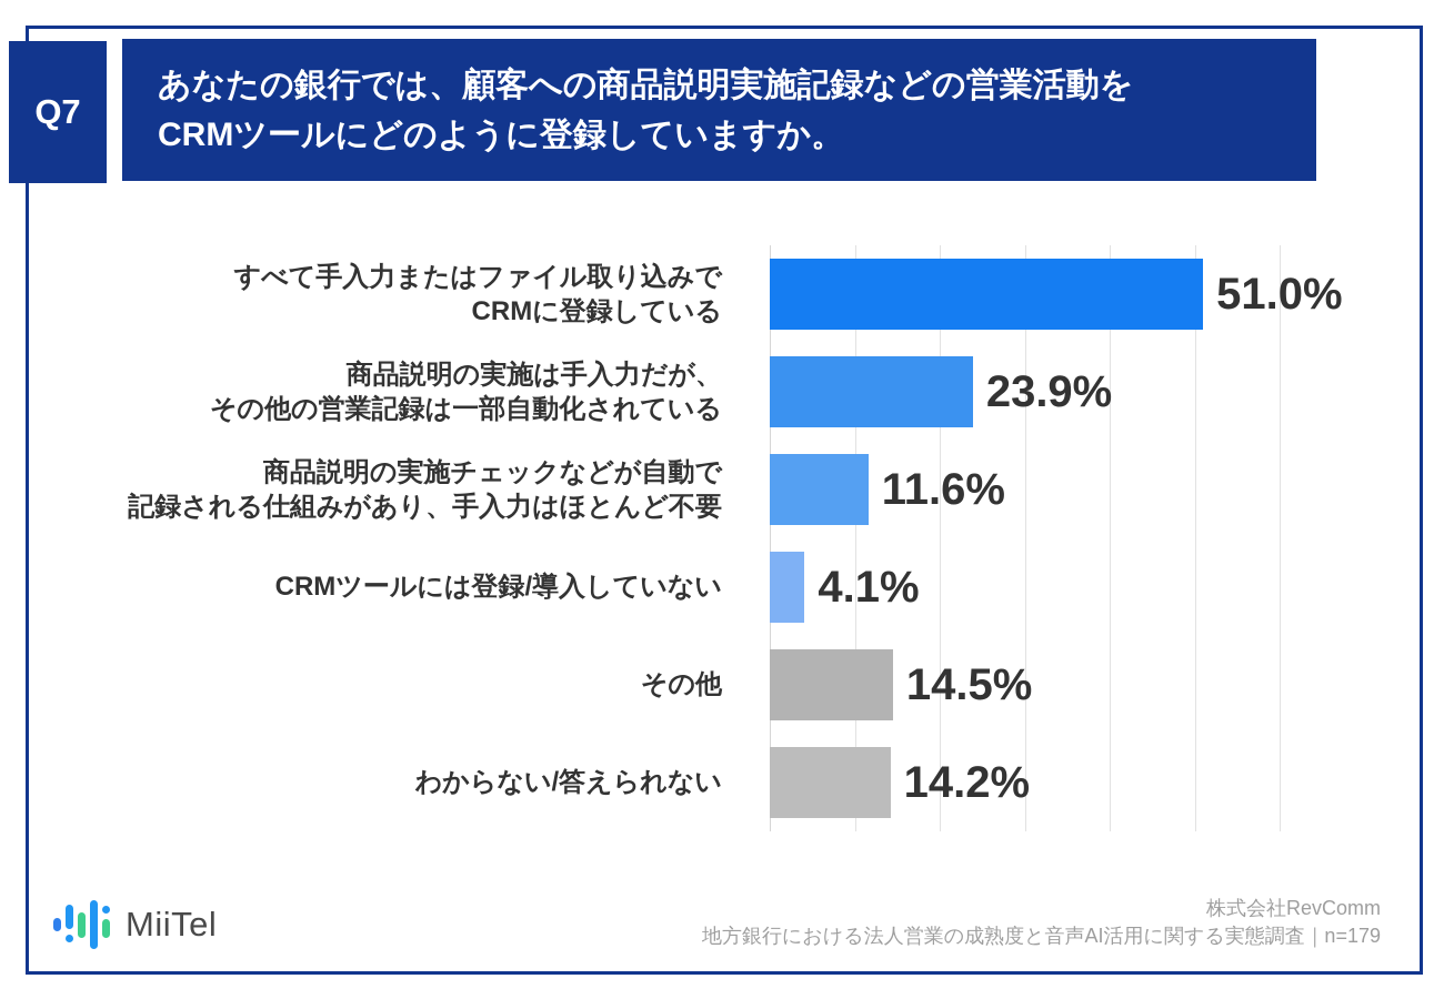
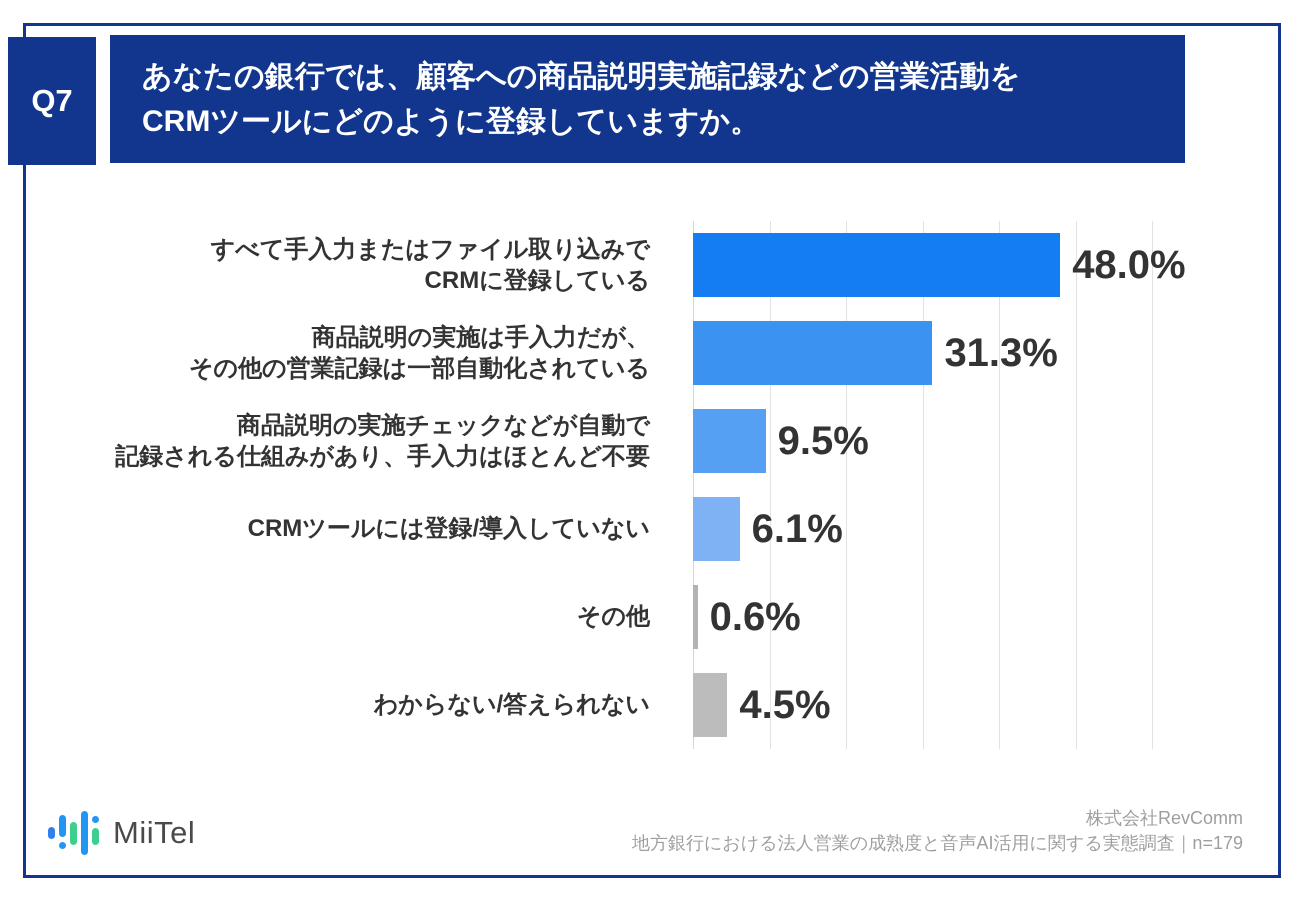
すべて手入力またはファイル取り込みで CRMに登録している: 51.0% -> 48.0%
商品説明の実施は手入力だが、 その他の営業記録は一部自動化されている: 23.9% -> 31.3%
商品説明の実施チェックなどが自動で 記録される仕組みがあり、手入力はほとんど不要: 11.6% -> 9.5%
CRMツールには登録/導入していない: 4.1% -> 6.1%
その他: 14.5% -> 0.6%
わからない/答えられない: 14.2% -> 4.5%
